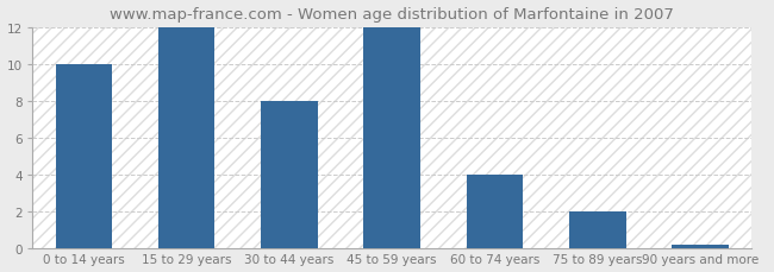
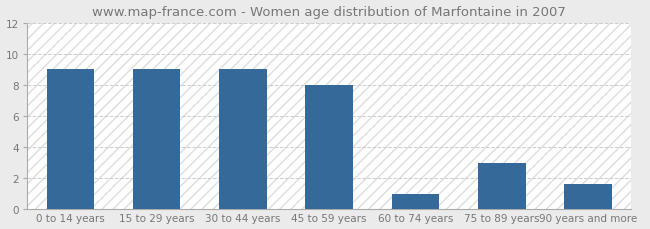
0 to 14 years: 10.0 -> 9.0
15 to 29 years: 12.0 -> 9.0
30 to 44 years: 8.0 -> 9.0
45 to 59 years: 12.0 -> 8.0
60 to 74 years: 4.0 -> 1.0
75 to 89 years: 2.0 -> 3.0
90 years and more: 0.2 -> 1.6
